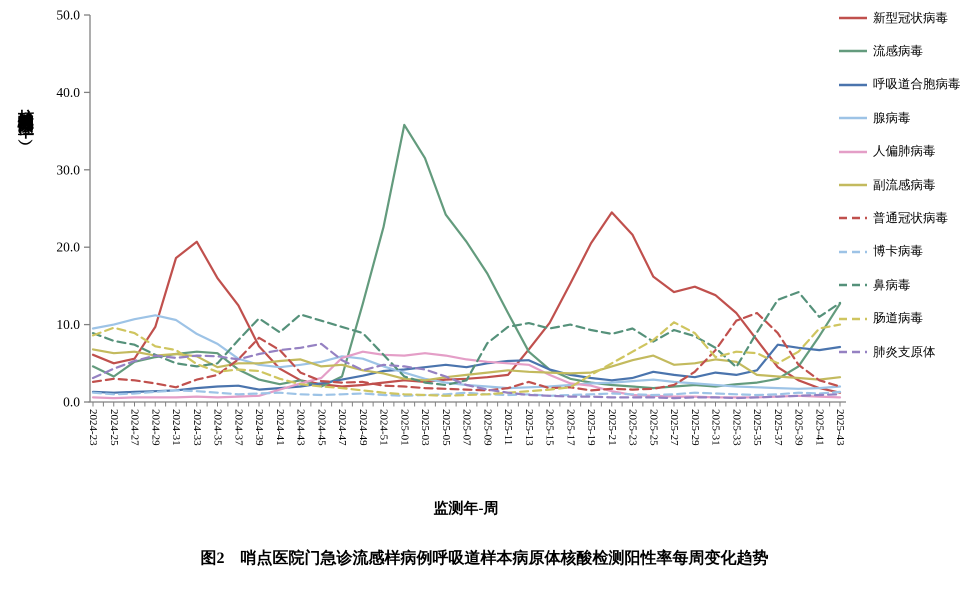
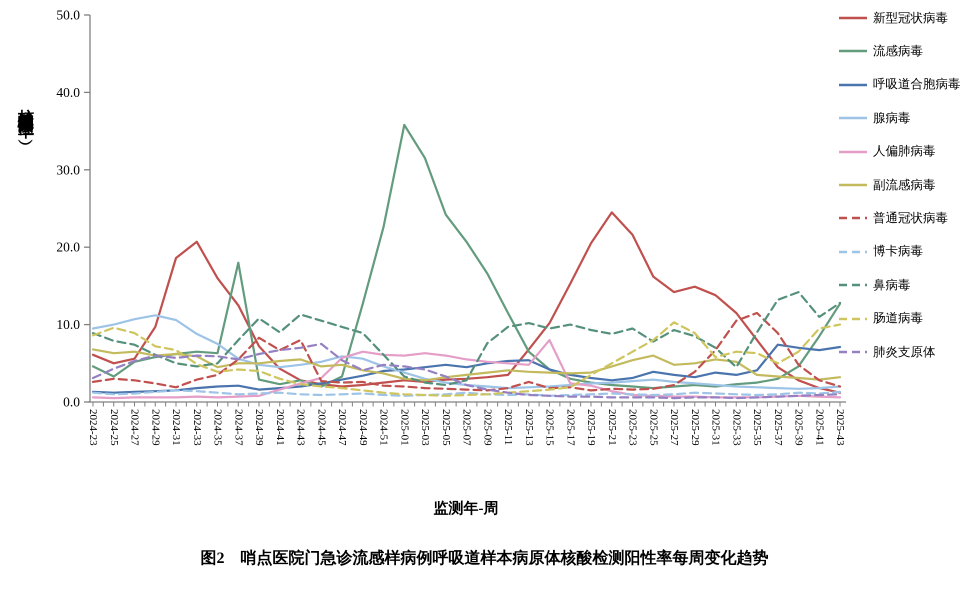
流感病毒/2024-37: 4 -> 18
普通冠状病毒/2024-43: 4 -> 8
人偏肺病毒/2025-15: 4 -> 8
